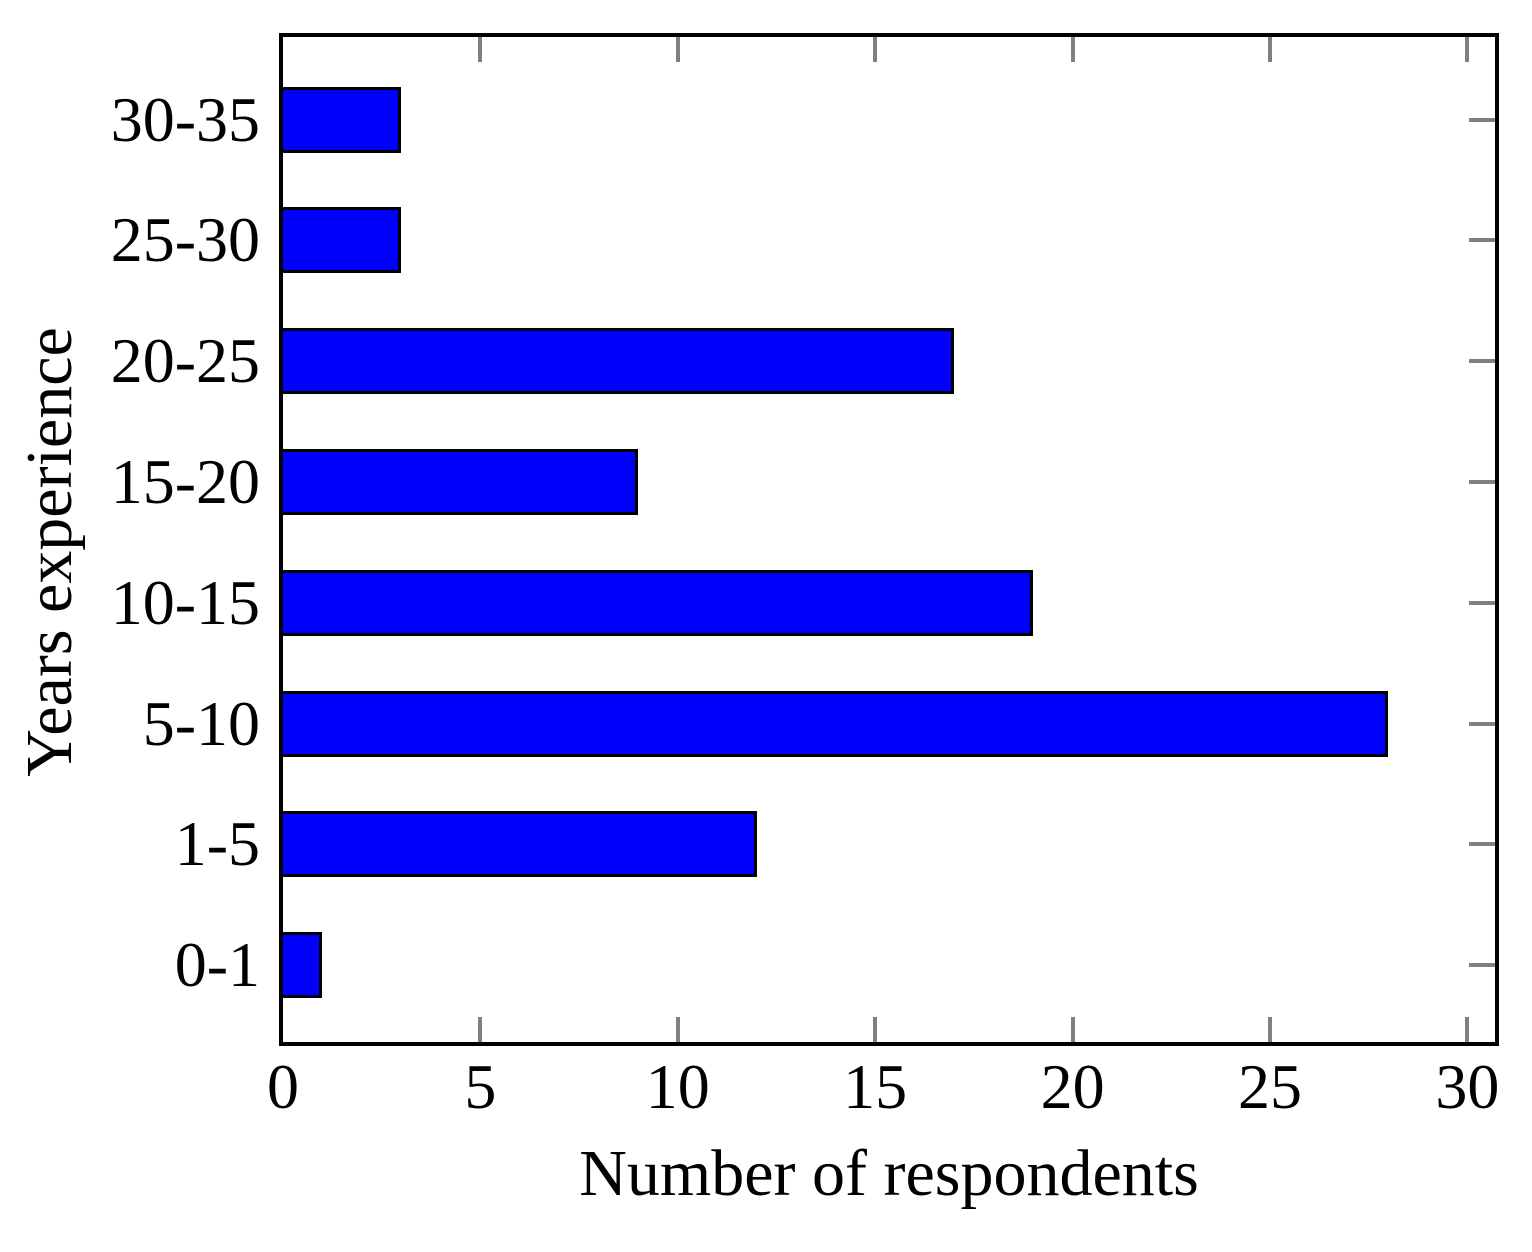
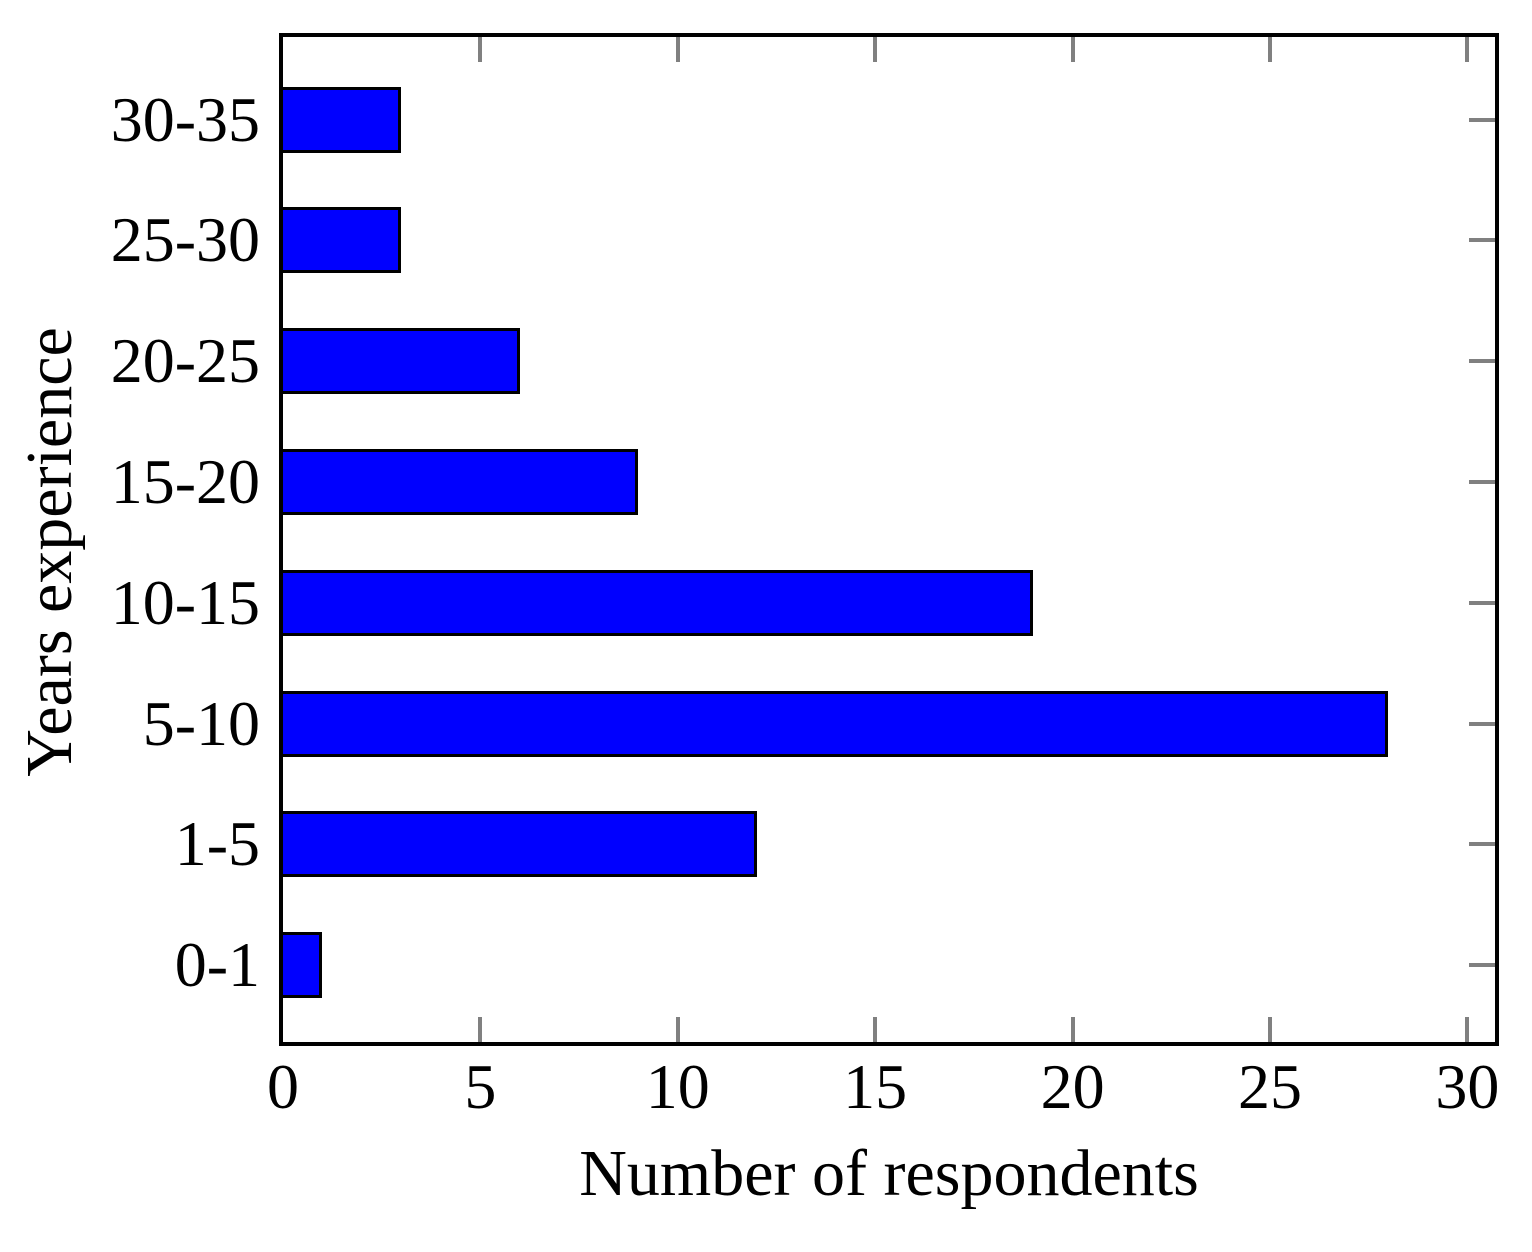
20-25: 17 -> 6
